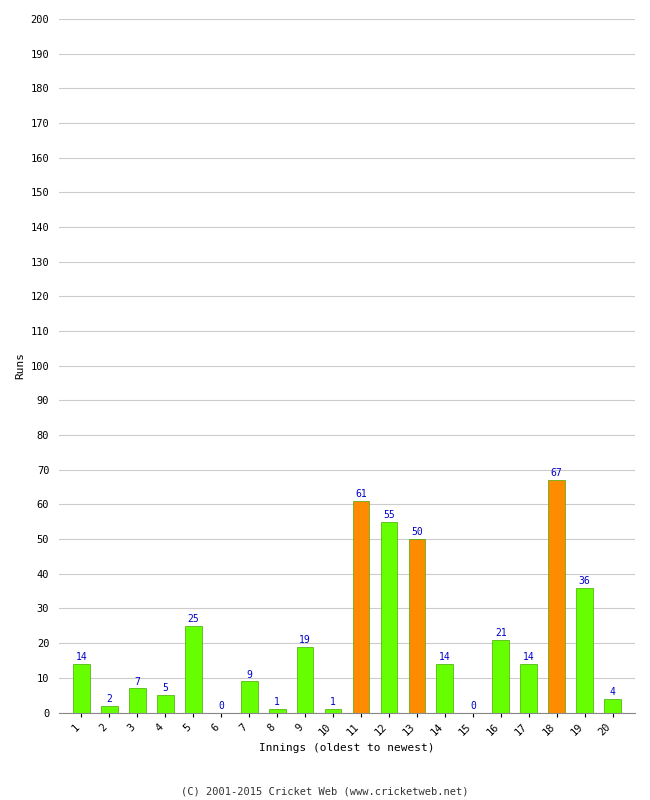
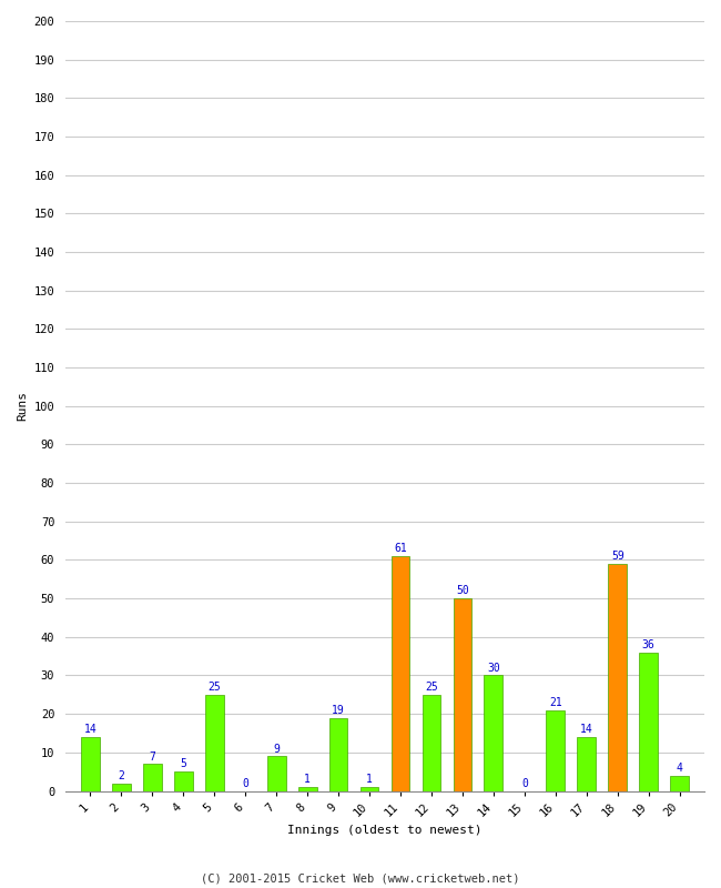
12: 55 -> 25
14: 14 -> 30
18: 67 -> 59
